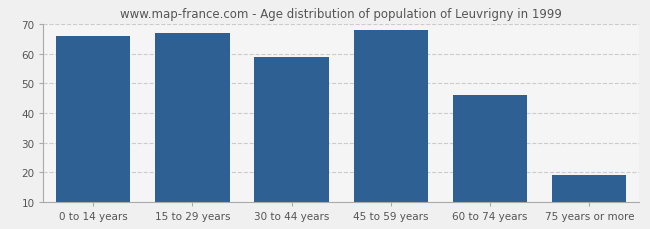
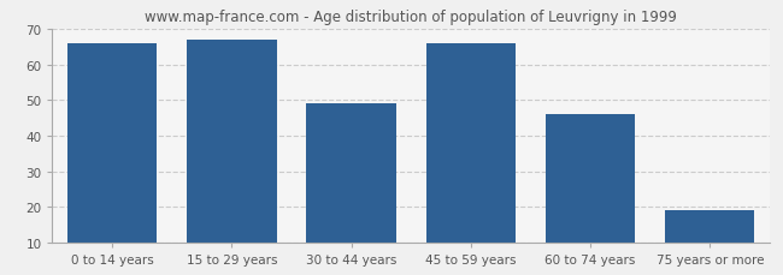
30 to 44 years: 59 -> 49
45 to 59 years: 68 -> 66
